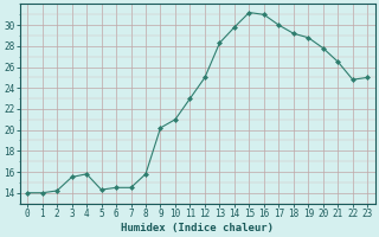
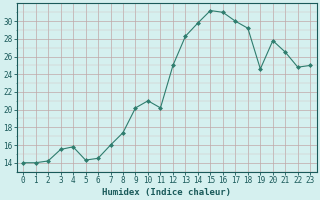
7: 14.5 -> 16.0
8: 15.8 -> 17.4
11: 23.0 -> 20.2
19: 28.8 -> 24.6
